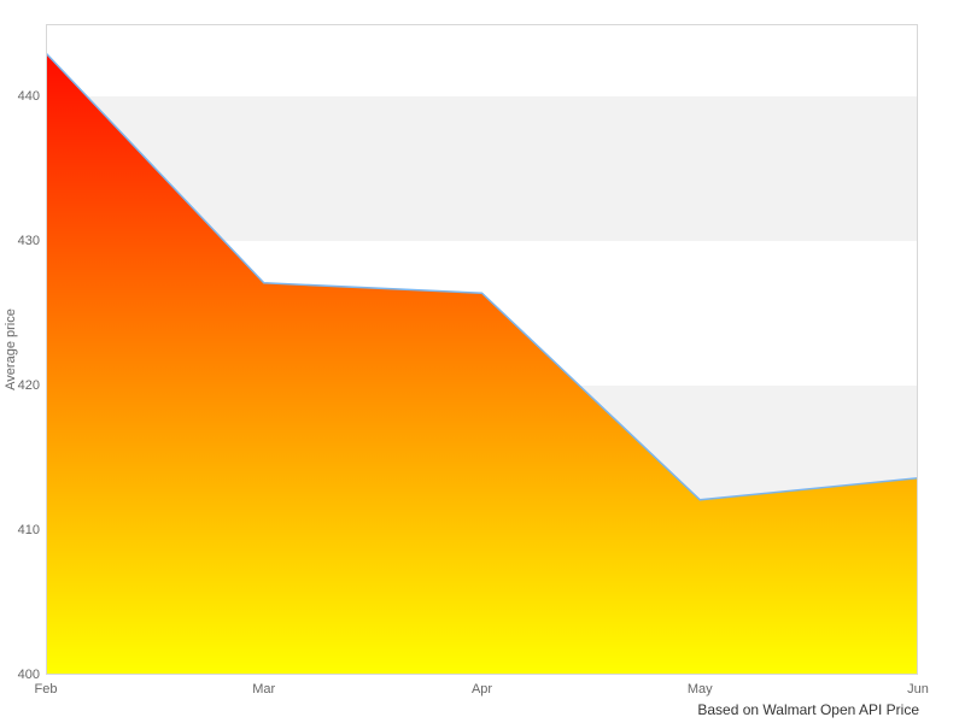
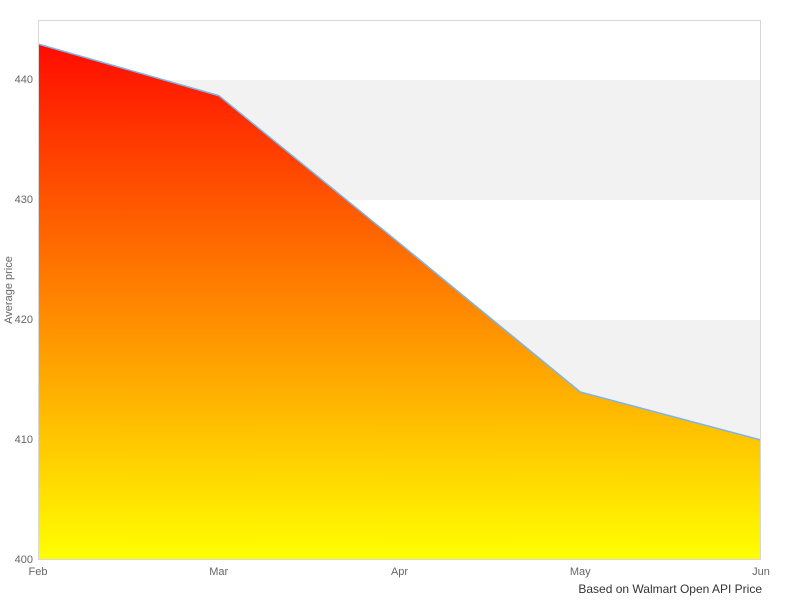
Mar: 427.1 -> 438.7
May: 412.1 -> 414.0
Jun: 413.6 -> 410.0
